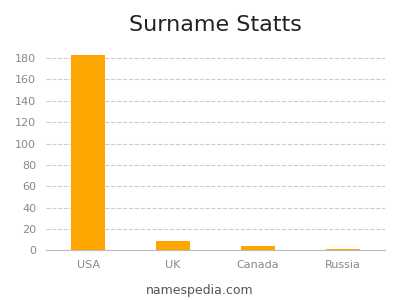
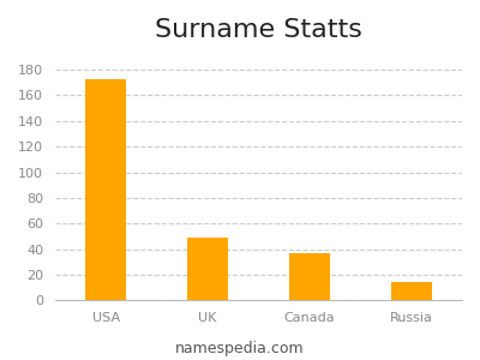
USA: 183 -> 173
UK: 9 -> 49
Canada: 4 -> 37
Russia: 1 -> 14
